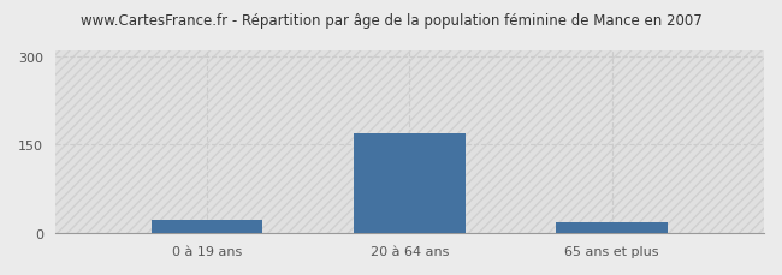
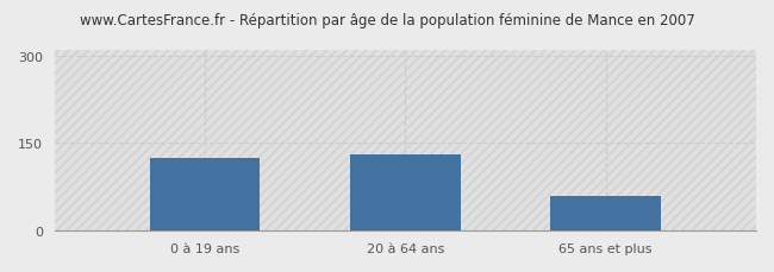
0 à 19 ans: 22 -> 125
20 à 64 ans: 170 -> 130
65 ans et plus: 18 -> 60
